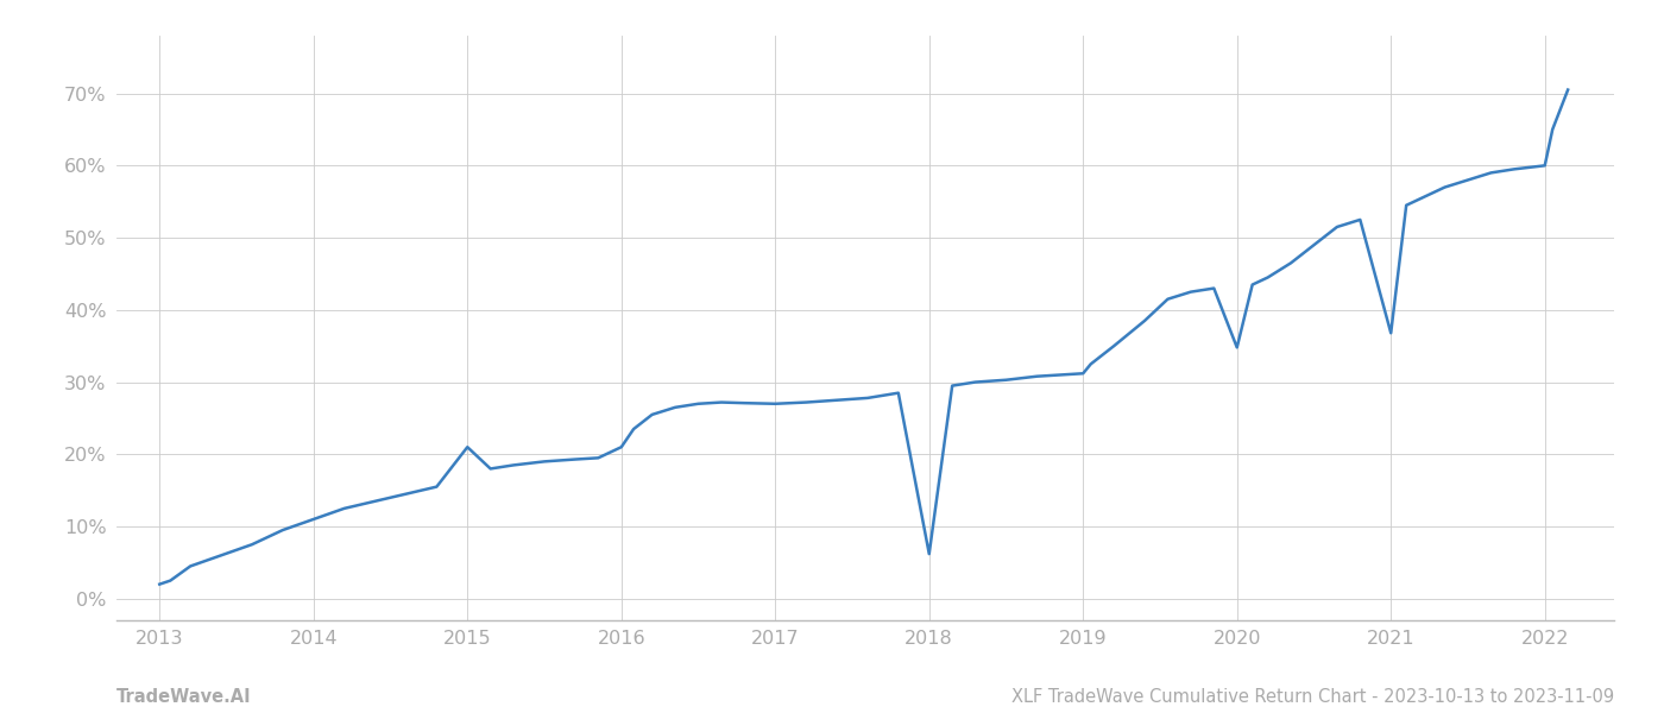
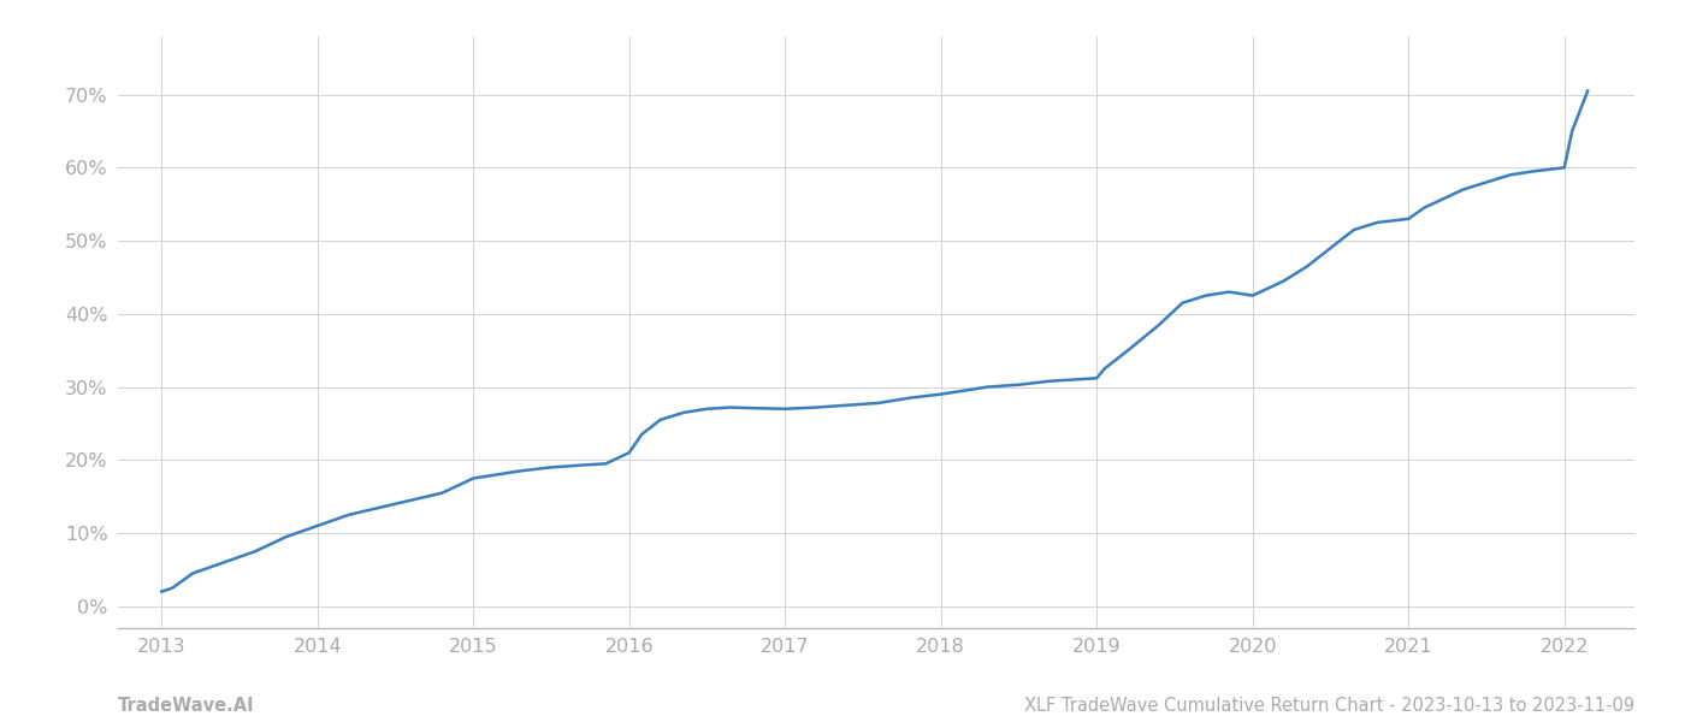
2015: 21.0% -> 17.5%
2018: 6.2% -> 29.0%
2020: 34.8% -> 42.5%
2021: 36.8% -> 53.0%
